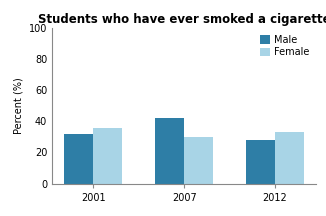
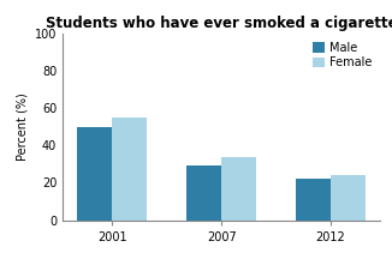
Male/2001: 32 -> 50
Female/2001: 36 -> 55
Male/2007: 42 -> 29
Female/2007: 30 -> 34
Male/2012: 28 -> 22
Female/2012: 33 -> 24
